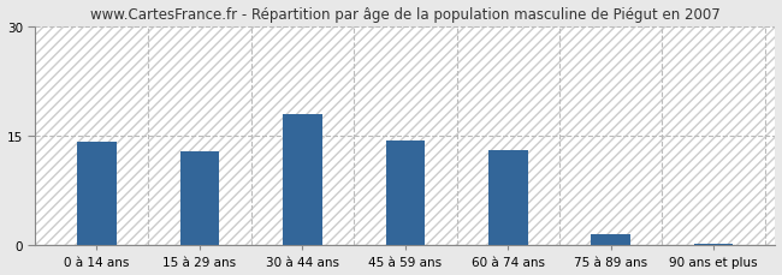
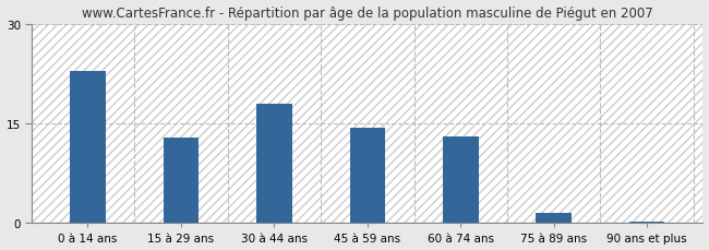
0 à 14 ans: 14.2 -> 22.8
